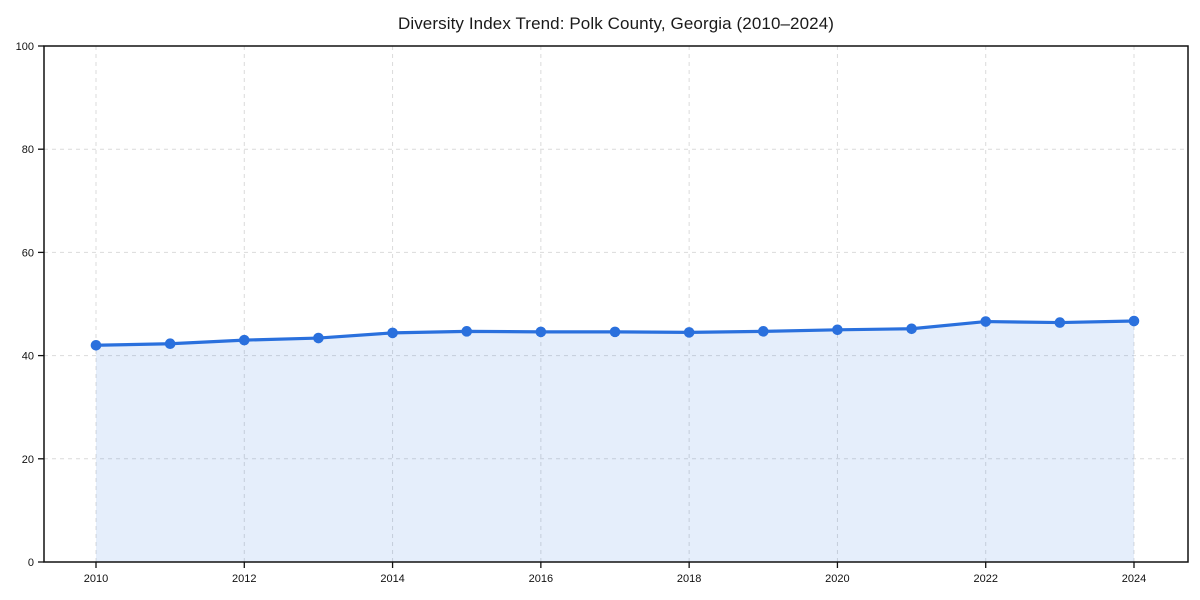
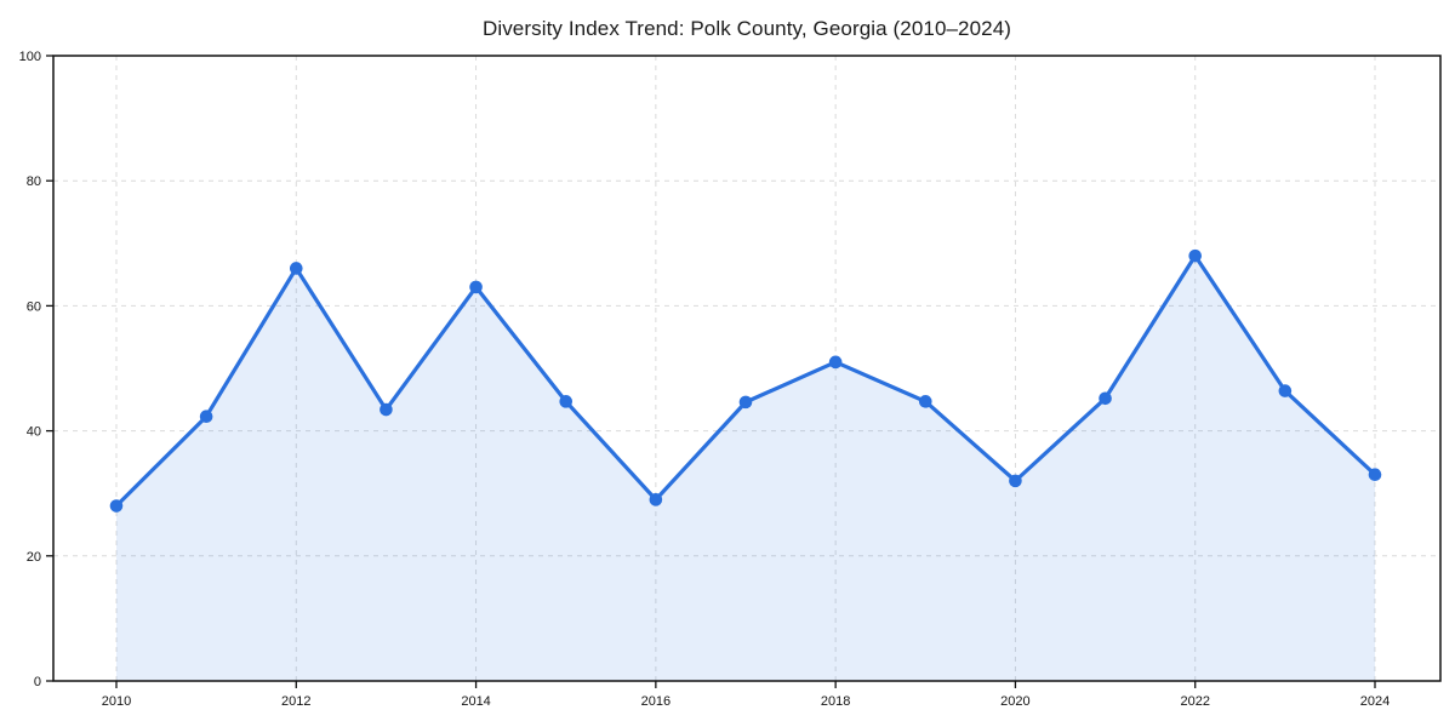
2010: 42 -> 28
2012: 43 -> 66
2014: 44 -> 63
2016: 45 -> 29
2018: 44 -> 51
2020: 45 -> 32
2022: 47 -> 68
2024: 47 -> 33
